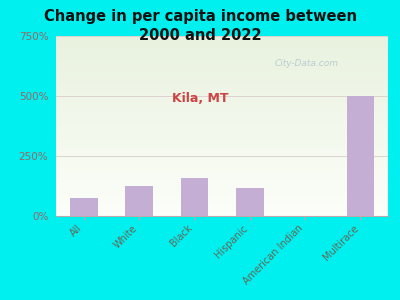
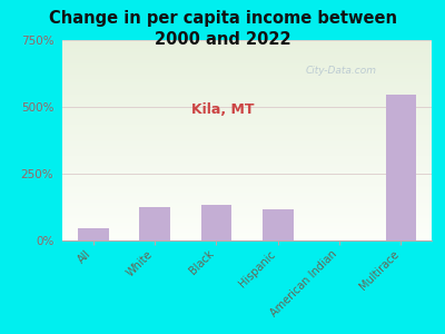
All: 75% -> 45%
Black: 160% -> 135%
Multirace: 500% -> 545%
